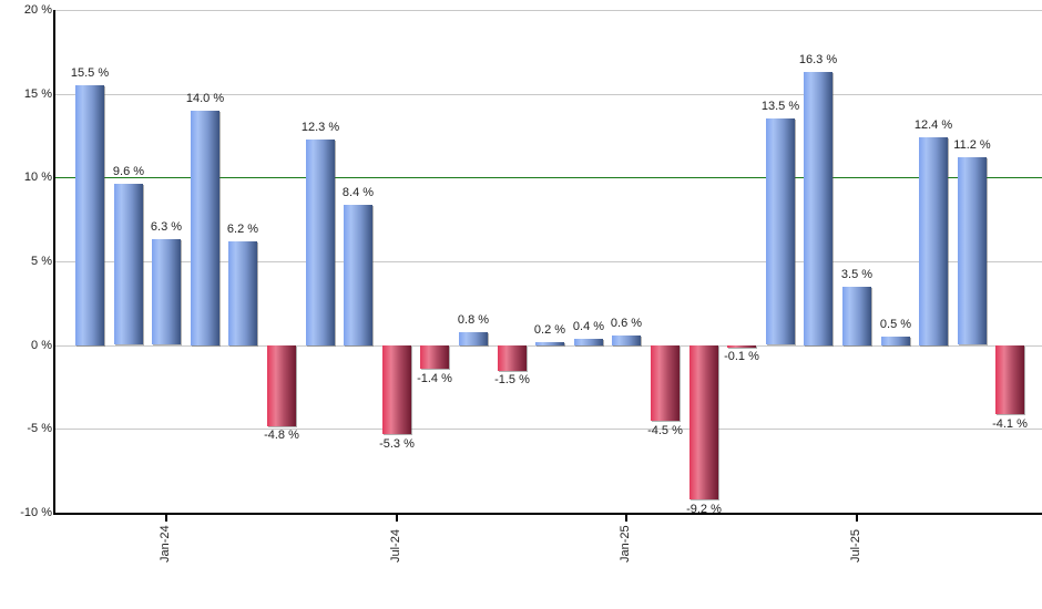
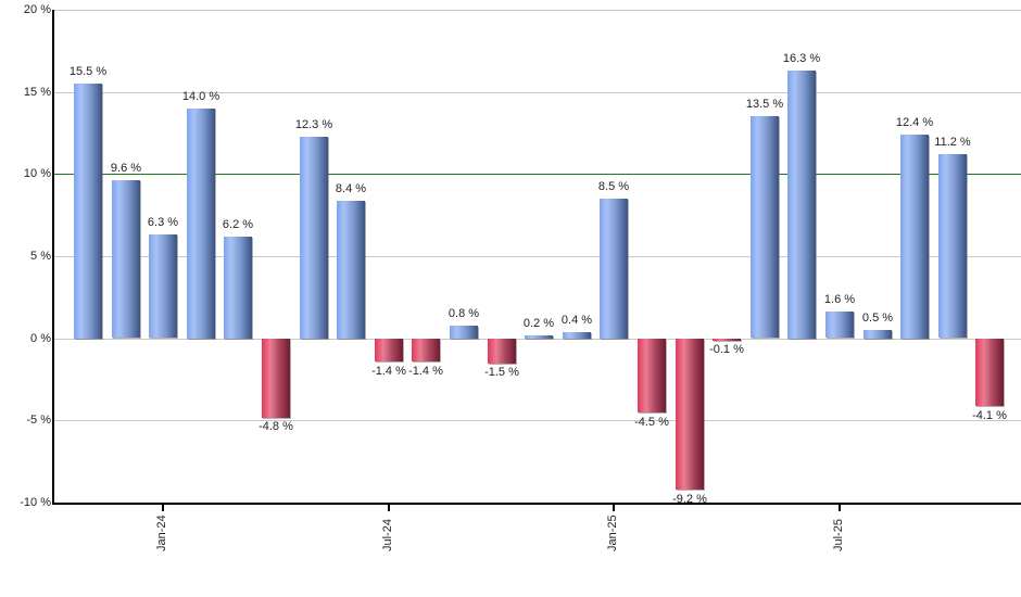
Jul-24: -5.3 -> -1.4
Jan-25: 0.6 -> 8.5
Jul-25: 3.5 -> 1.6
